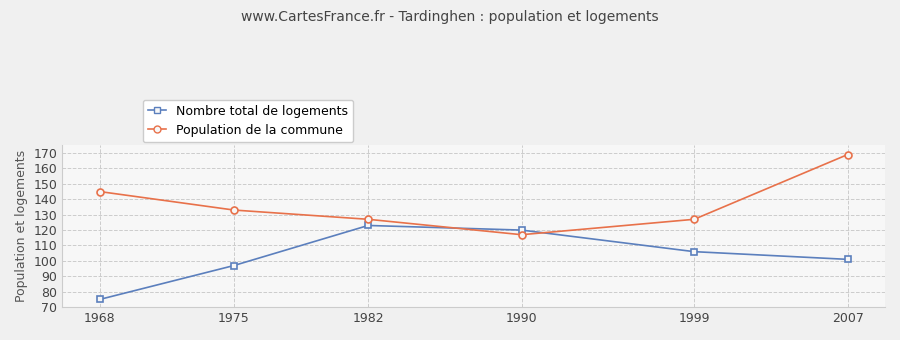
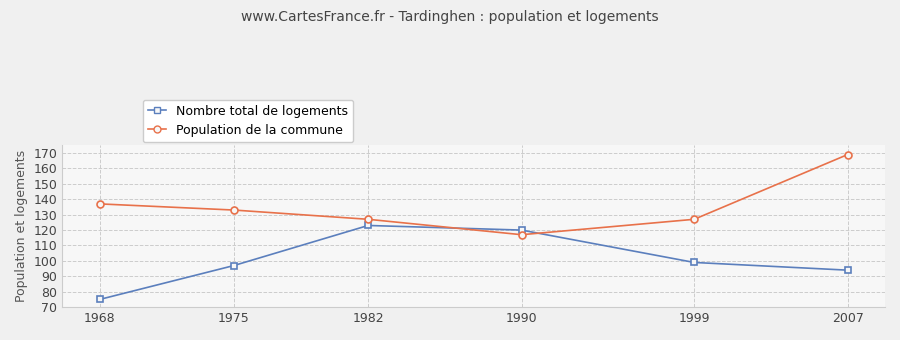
Population de la commune/1968: 145 -> 137
Nombre total de logements/1999: 106 -> 99
Nombre total de logements/2007: 101 -> 94
